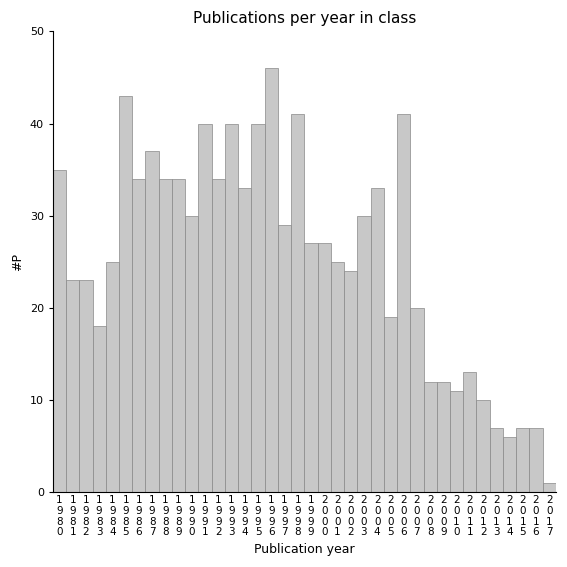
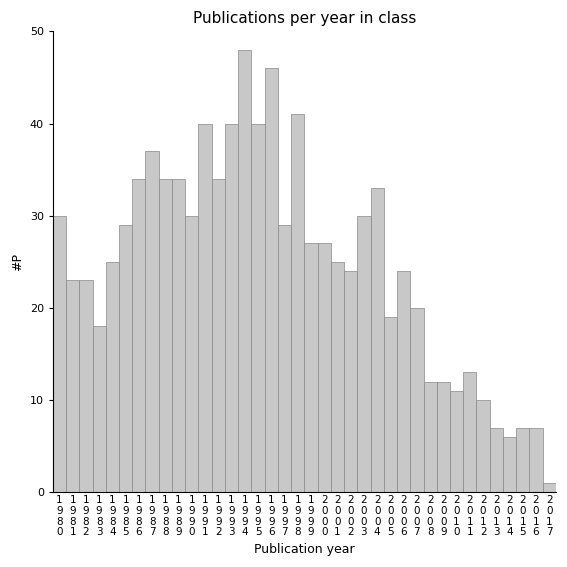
1 9 8 0: 35 -> 30
1 9 8 5: 43 -> 29
1 9 9 4: 33 -> 48
2 0 0 6: 41 -> 24
